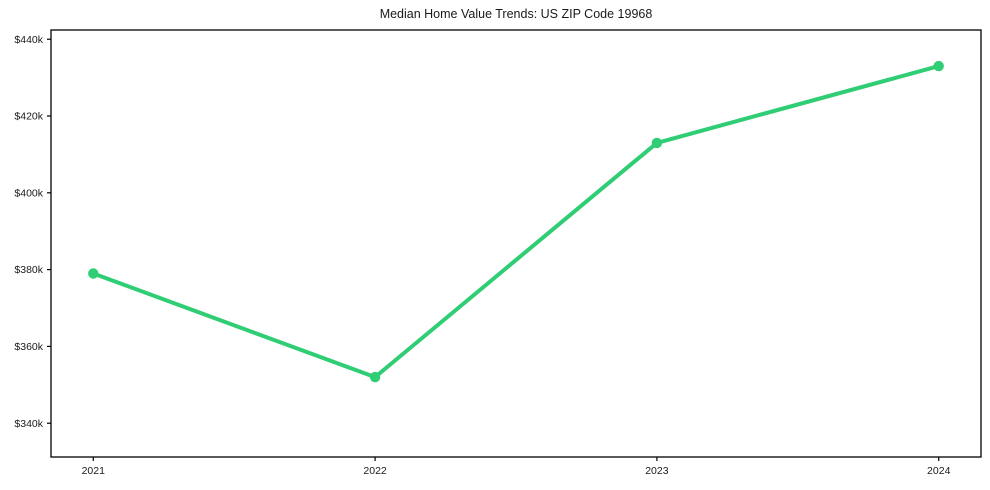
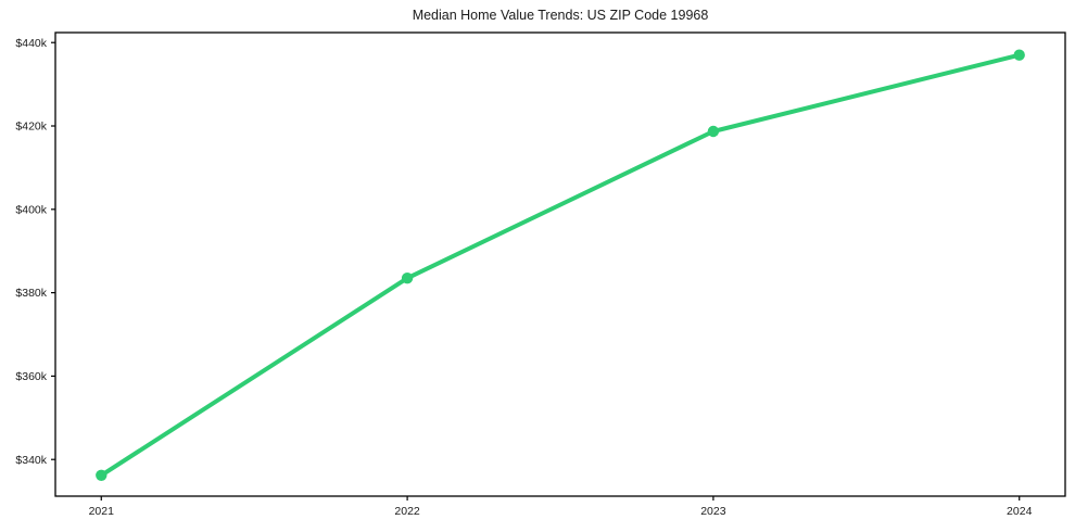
2021: $379k -> $336k
2022: $352k -> $384k
2023: $413k -> $419k
2024: $433k -> $437k
